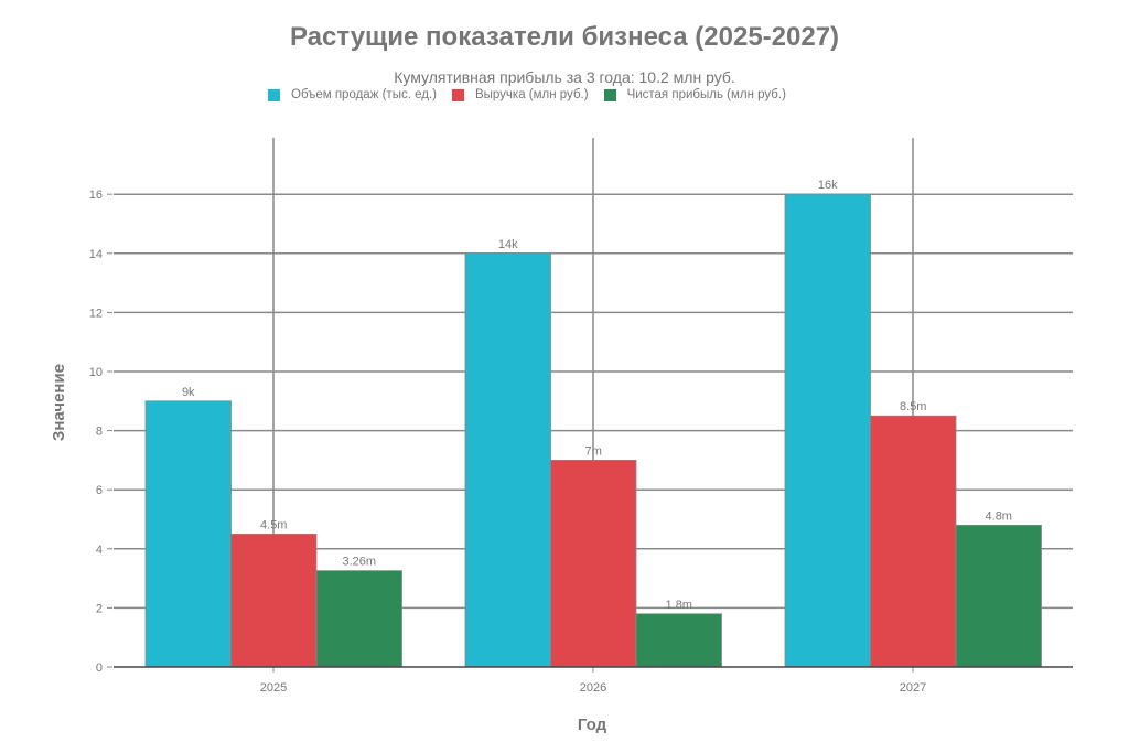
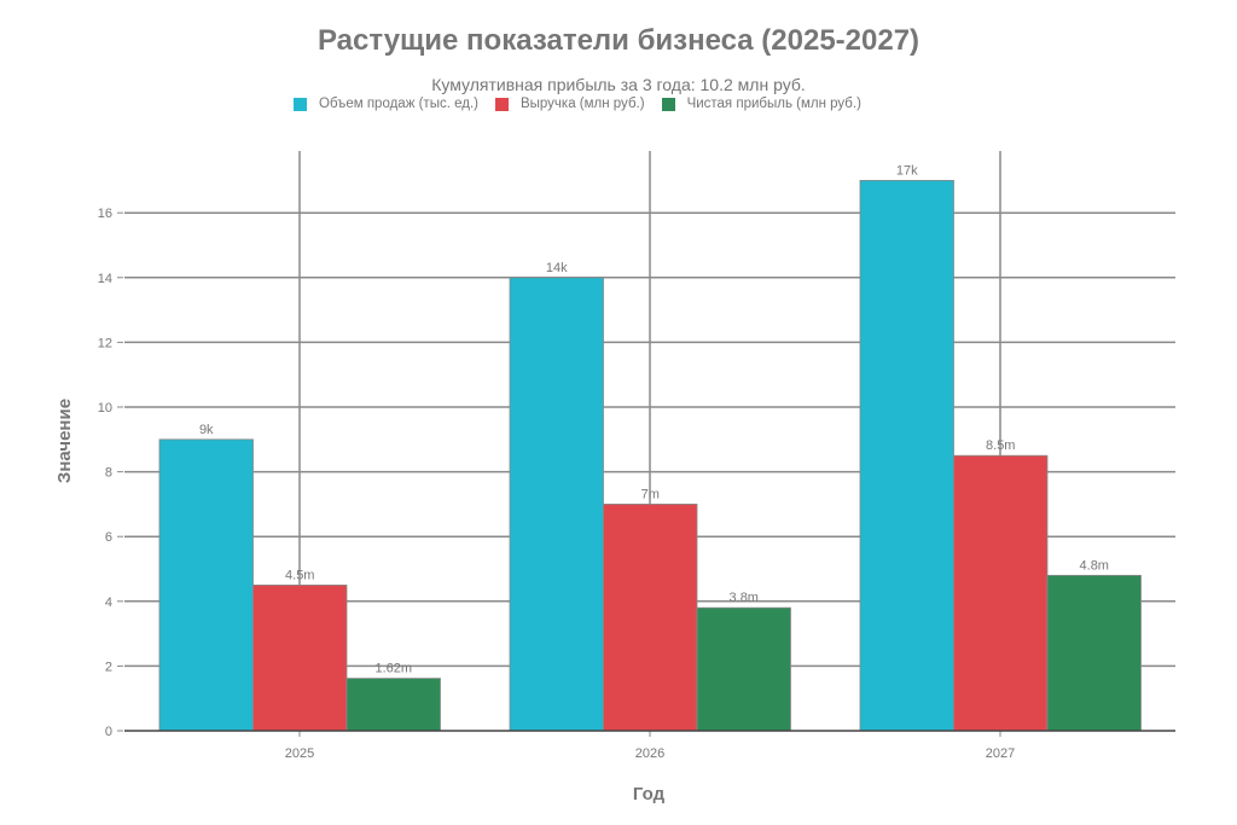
Чистая прибыль (млн руб.)/2025: 3.26m -> 1.62m
Чистая прибыль (млн руб.)/2026: 1.8m -> 3.8m
Объем продаж (тыс. ед.)/2027: 16k -> 17k
